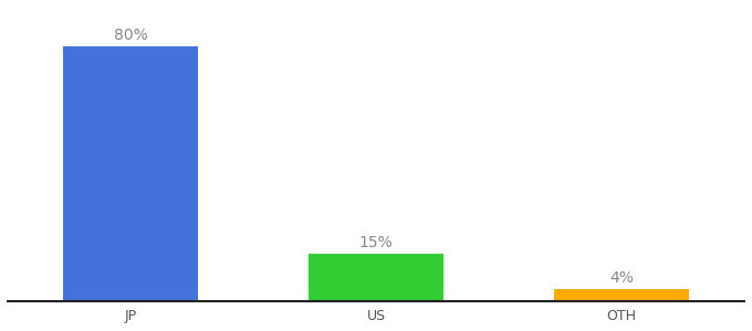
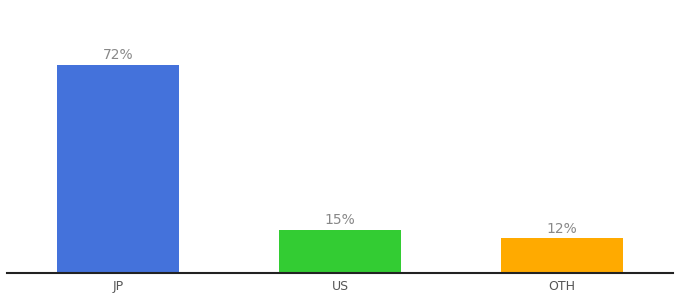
JP: 80% -> 72%
OTH: 4% -> 12%
